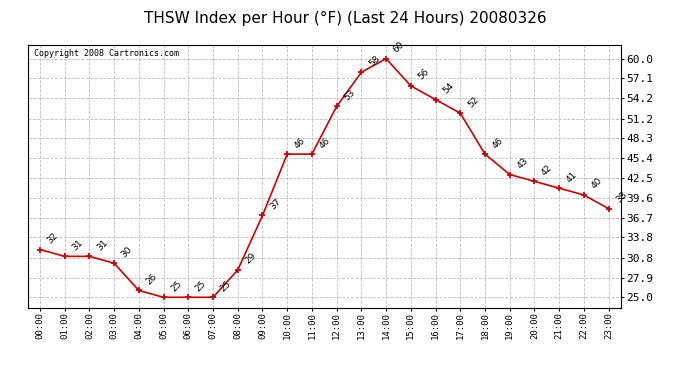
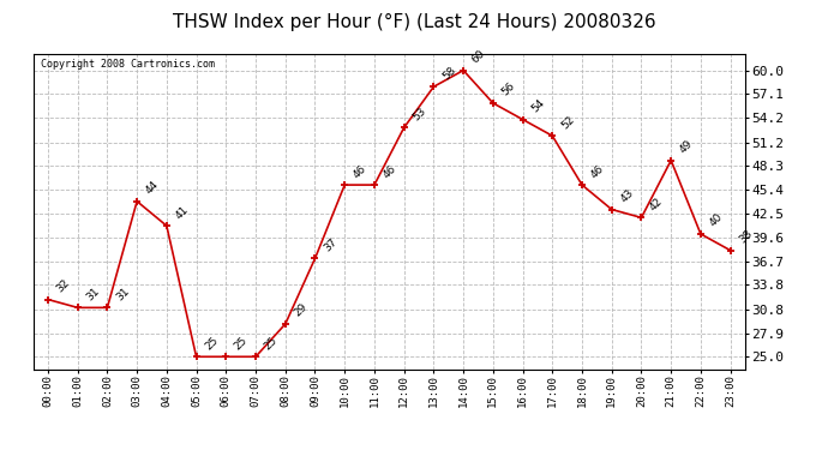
03:00: 30 -> 44
04:00: 26 -> 41
21:00: 41 -> 49
